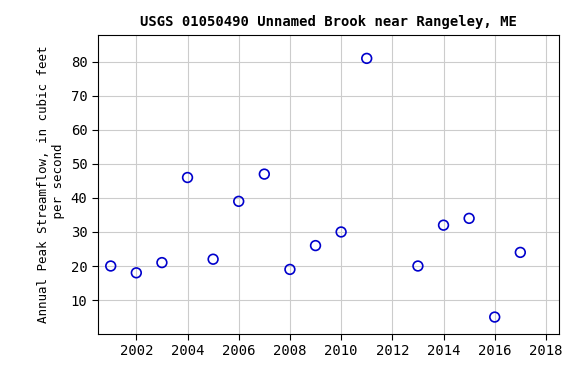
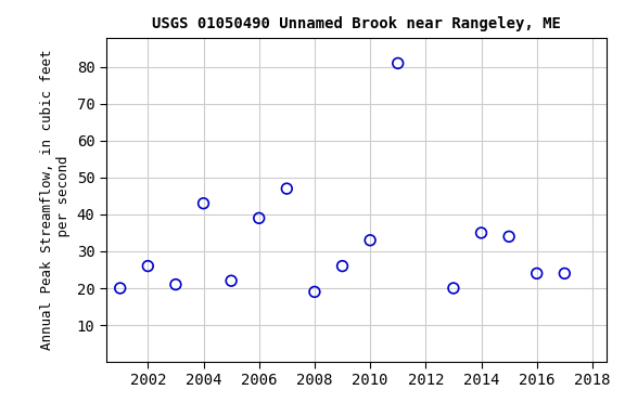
2002: 18 -> 26
2004: 46 -> 43
2010: 30 -> 33
2014: 32 -> 35
2016: 5 -> 24
